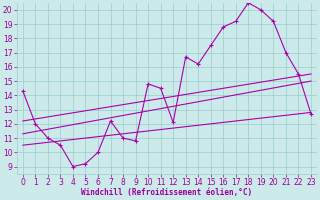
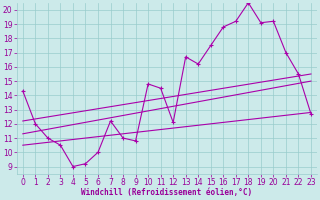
19: 20.0 -> 19.1
